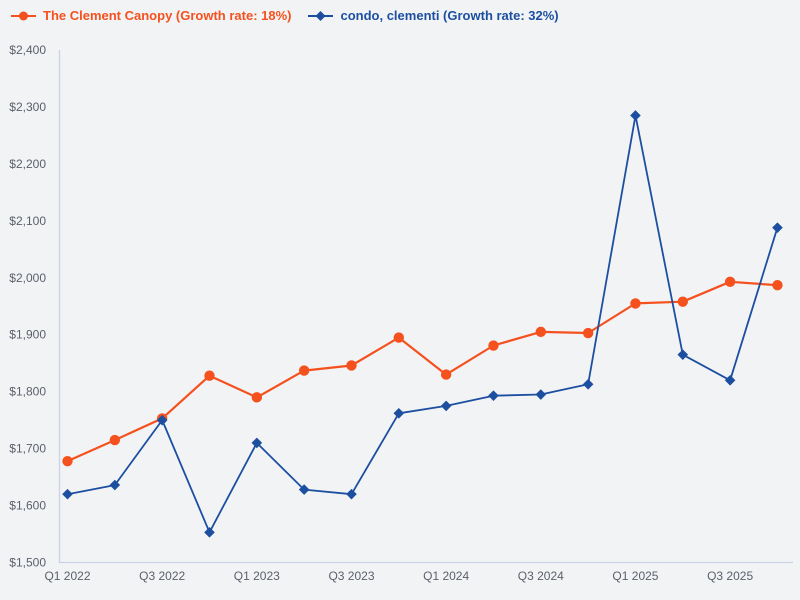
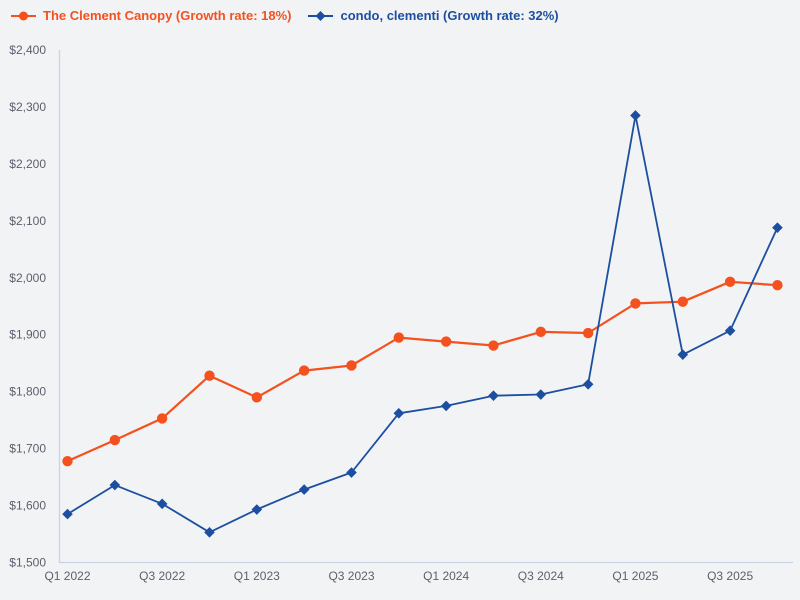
condo, clementi (Growth rate: 32%)/Q1 2022: $1620 -> $1580
condo, clementi (Growth rate: 32%)/Q3 2022: $1750 -> $1600
condo, clementi (Growth rate: 32%)/Q1 2023: $1710 -> $1590
condo, clementi (Growth rate: 32%)/Q3 2023: $1620 -> $1660
The Clement Canopy (Growth rate: 18%)/Q1 2024: $1830 -> $1890
condo, clementi (Growth rate: 32%)/Q3 2025: $1820 -> $1910
